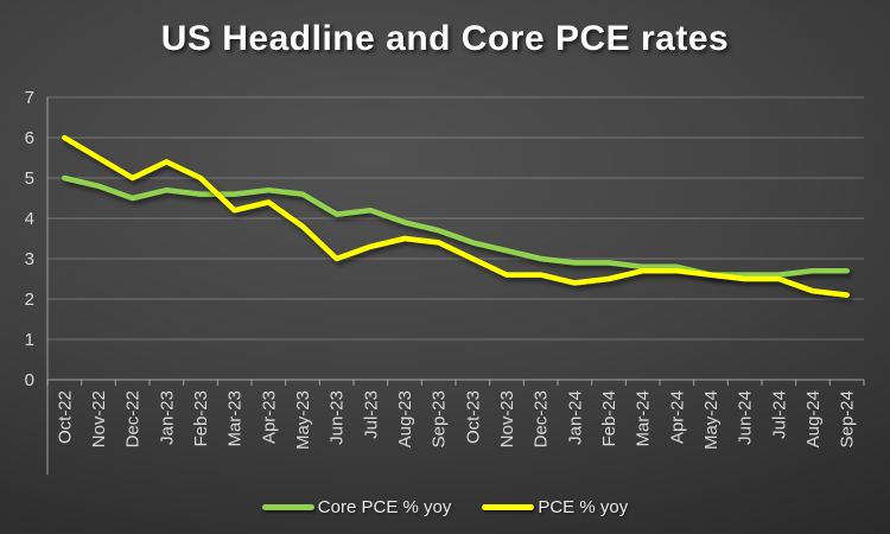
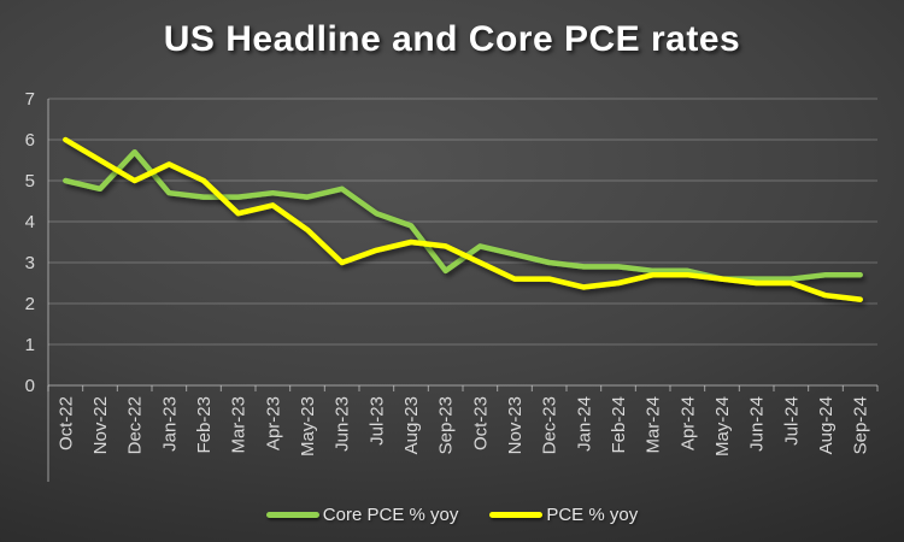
Core PCE % yoy/Dec-22: 4.5 -> 5.7
Core PCE % yoy/Jun-23: 4.1 -> 4.8
Core PCE % yoy/Sep-23: 3.7 -> 2.8
